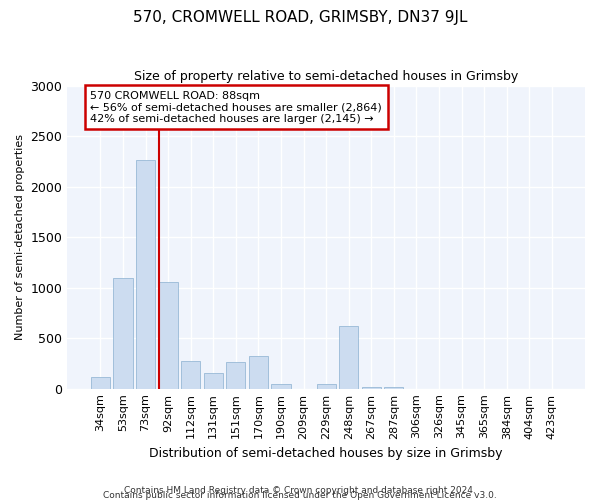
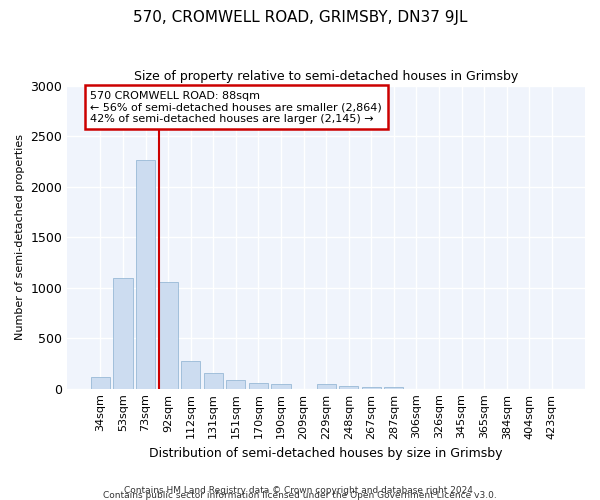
151sqm: 260 -> 90
170sqm: 320 -> 60
248sqm: 620 -> 30
